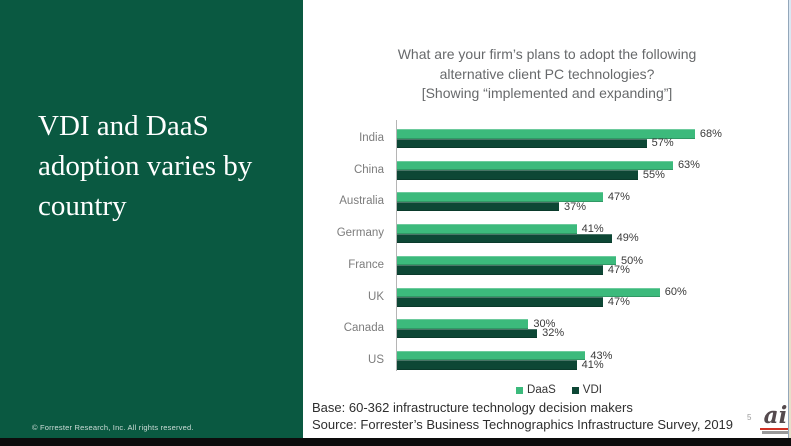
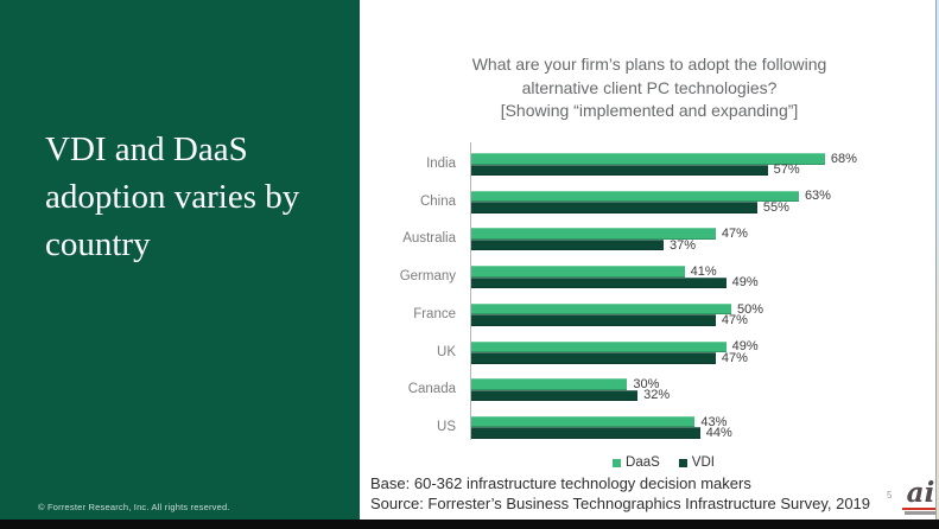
DaaS/UK: 60% -> 49%
VDI/US: 41% -> 44%
